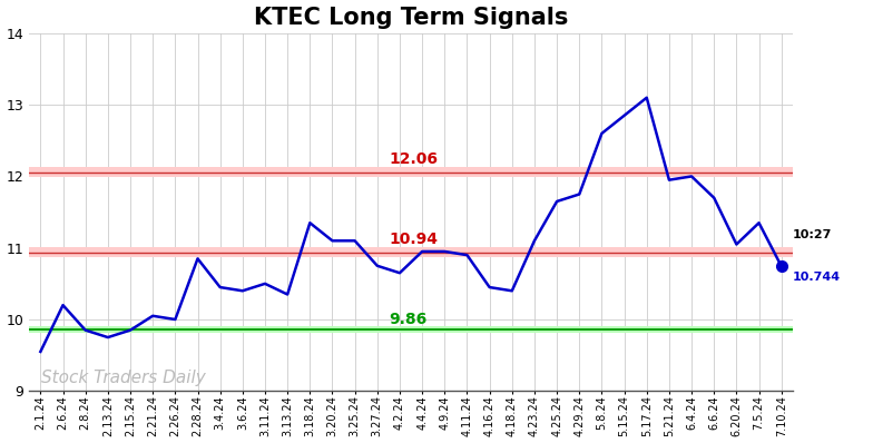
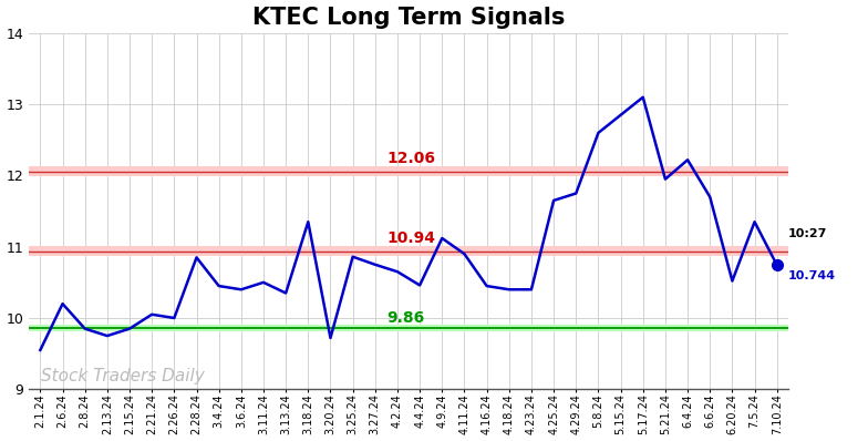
3.20.24: 11.10 -> 9.72
3.25.24: 11.10 -> 10.86
4.4.24: 10.95 -> 10.46
4.9.24: 10.95 -> 11.12
4.23.24: 11.10 -> 10.40
6.4.24: 12.00 -> 12.22
6.20.24: 11.05 -> 10.52
